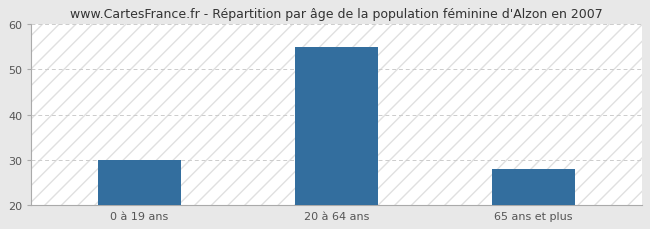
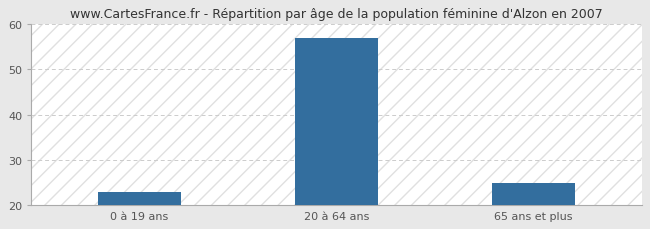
0 à 19 ans: 30 -> 23
20 à 64 ans: 55 -> 57
65 ans et plus: 28 -> 25
